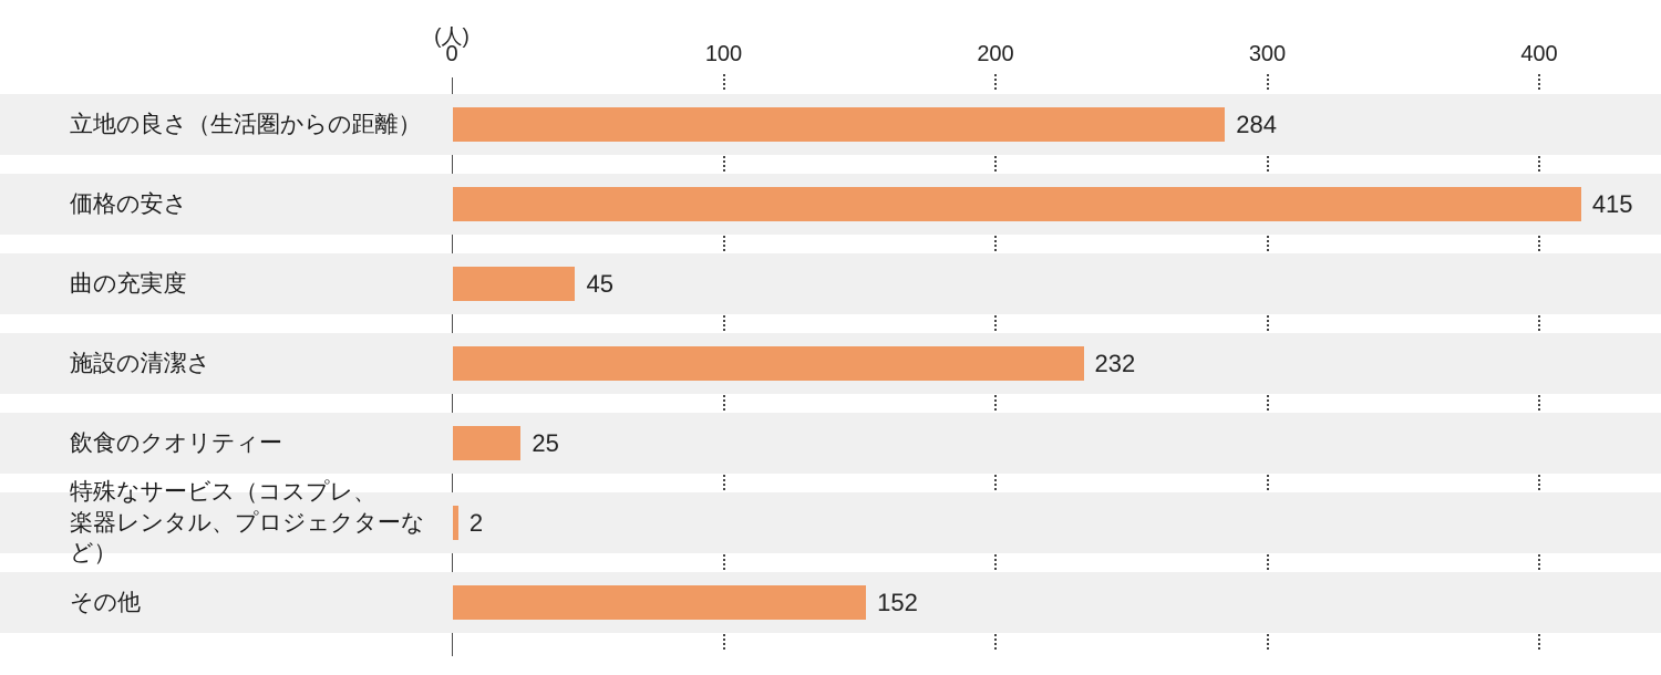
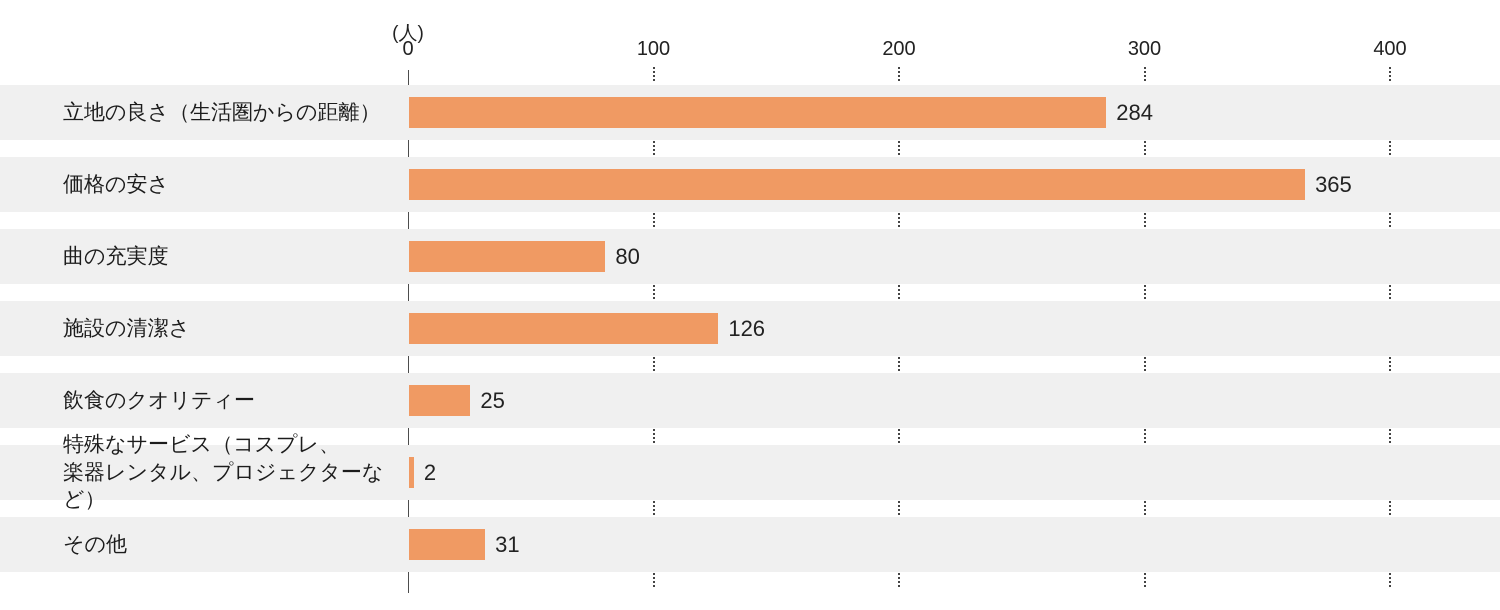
価格の安さ: 415 -> 365
曲の充実度: 45 -> 80
施設の清潔さ: 232 -> 126
その他: 152 -> 31
